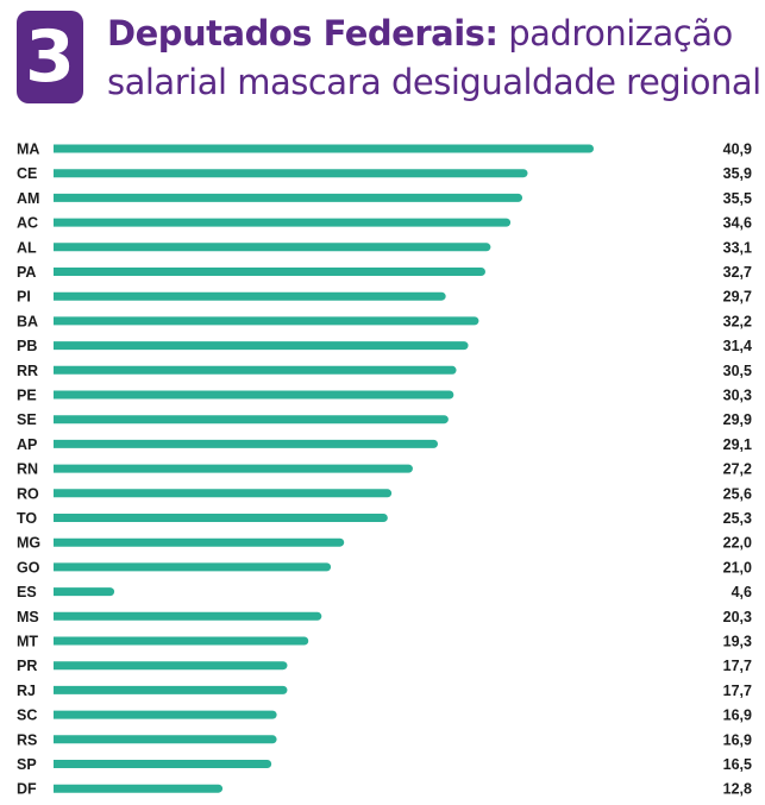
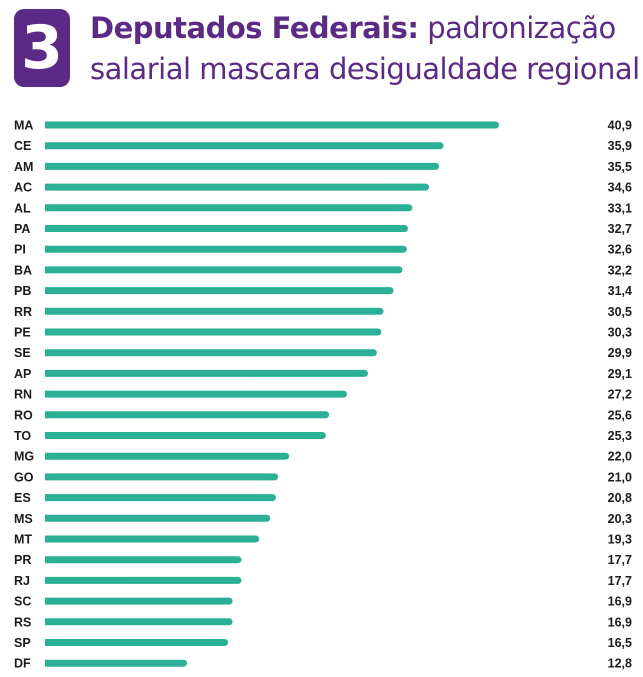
PI: 29,7 -> 32,6
ES: 4,6 -> 20,8
